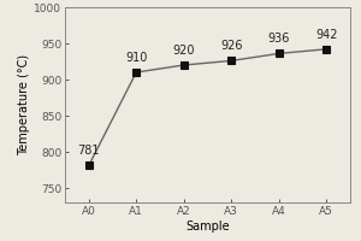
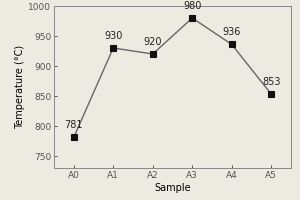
A1: 910 -> 930
A3: 926 -> 980
A5: 942 -> 853
